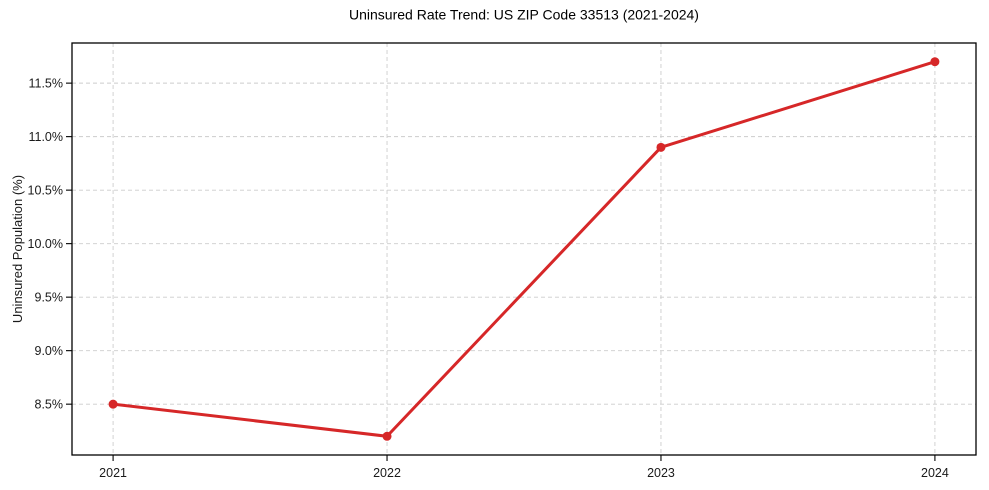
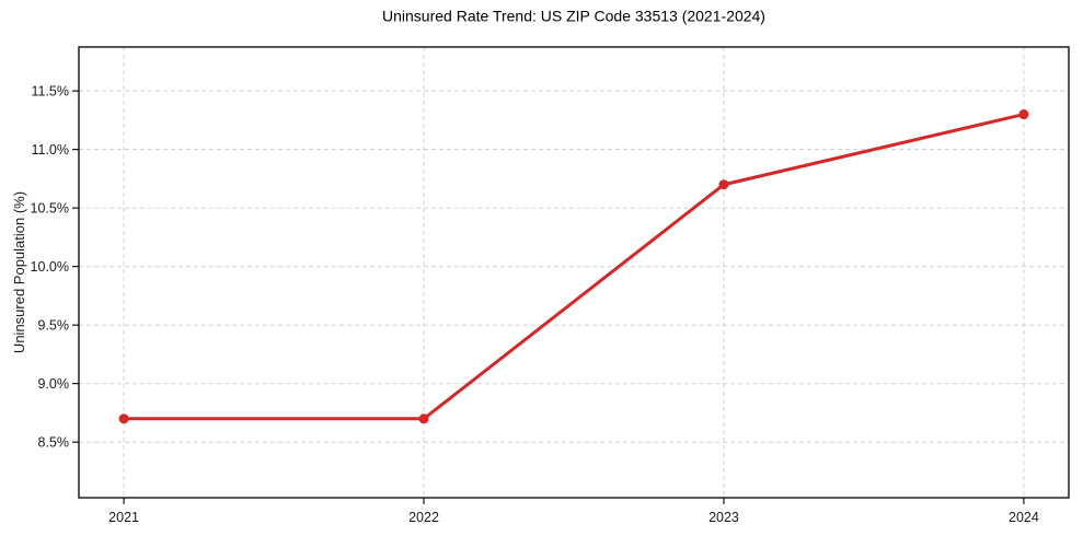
2021: 8.5% -> 8.7%
2022: 8.2% -> 8.7%
2023: 10.9% -> 10.7%
2024: 11.7% -> 11.3%
